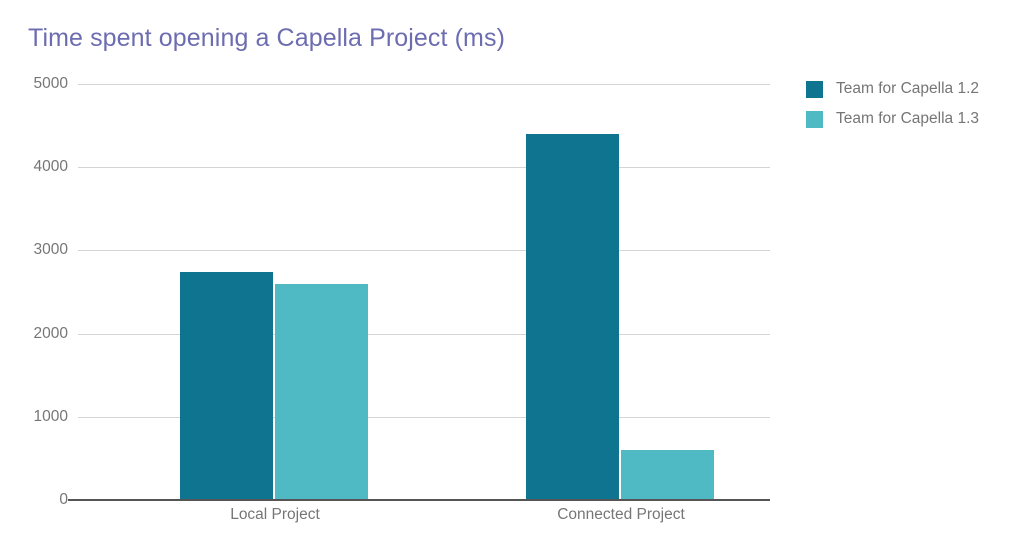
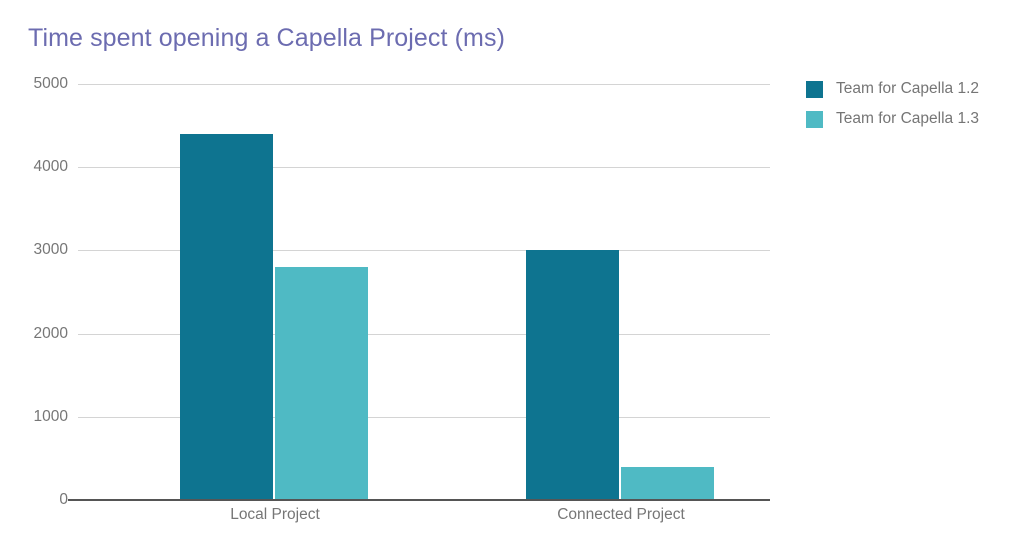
Team for Capella 1.2/Local Project: 2700 -> 4400
Team for Capella 1.3/Local Project: 2600 -> 2800
Team for Capella 1.2/Connected Project: 4400 -> 3000
Team for Capella 1.3/Connected Project: 600 -> 400
